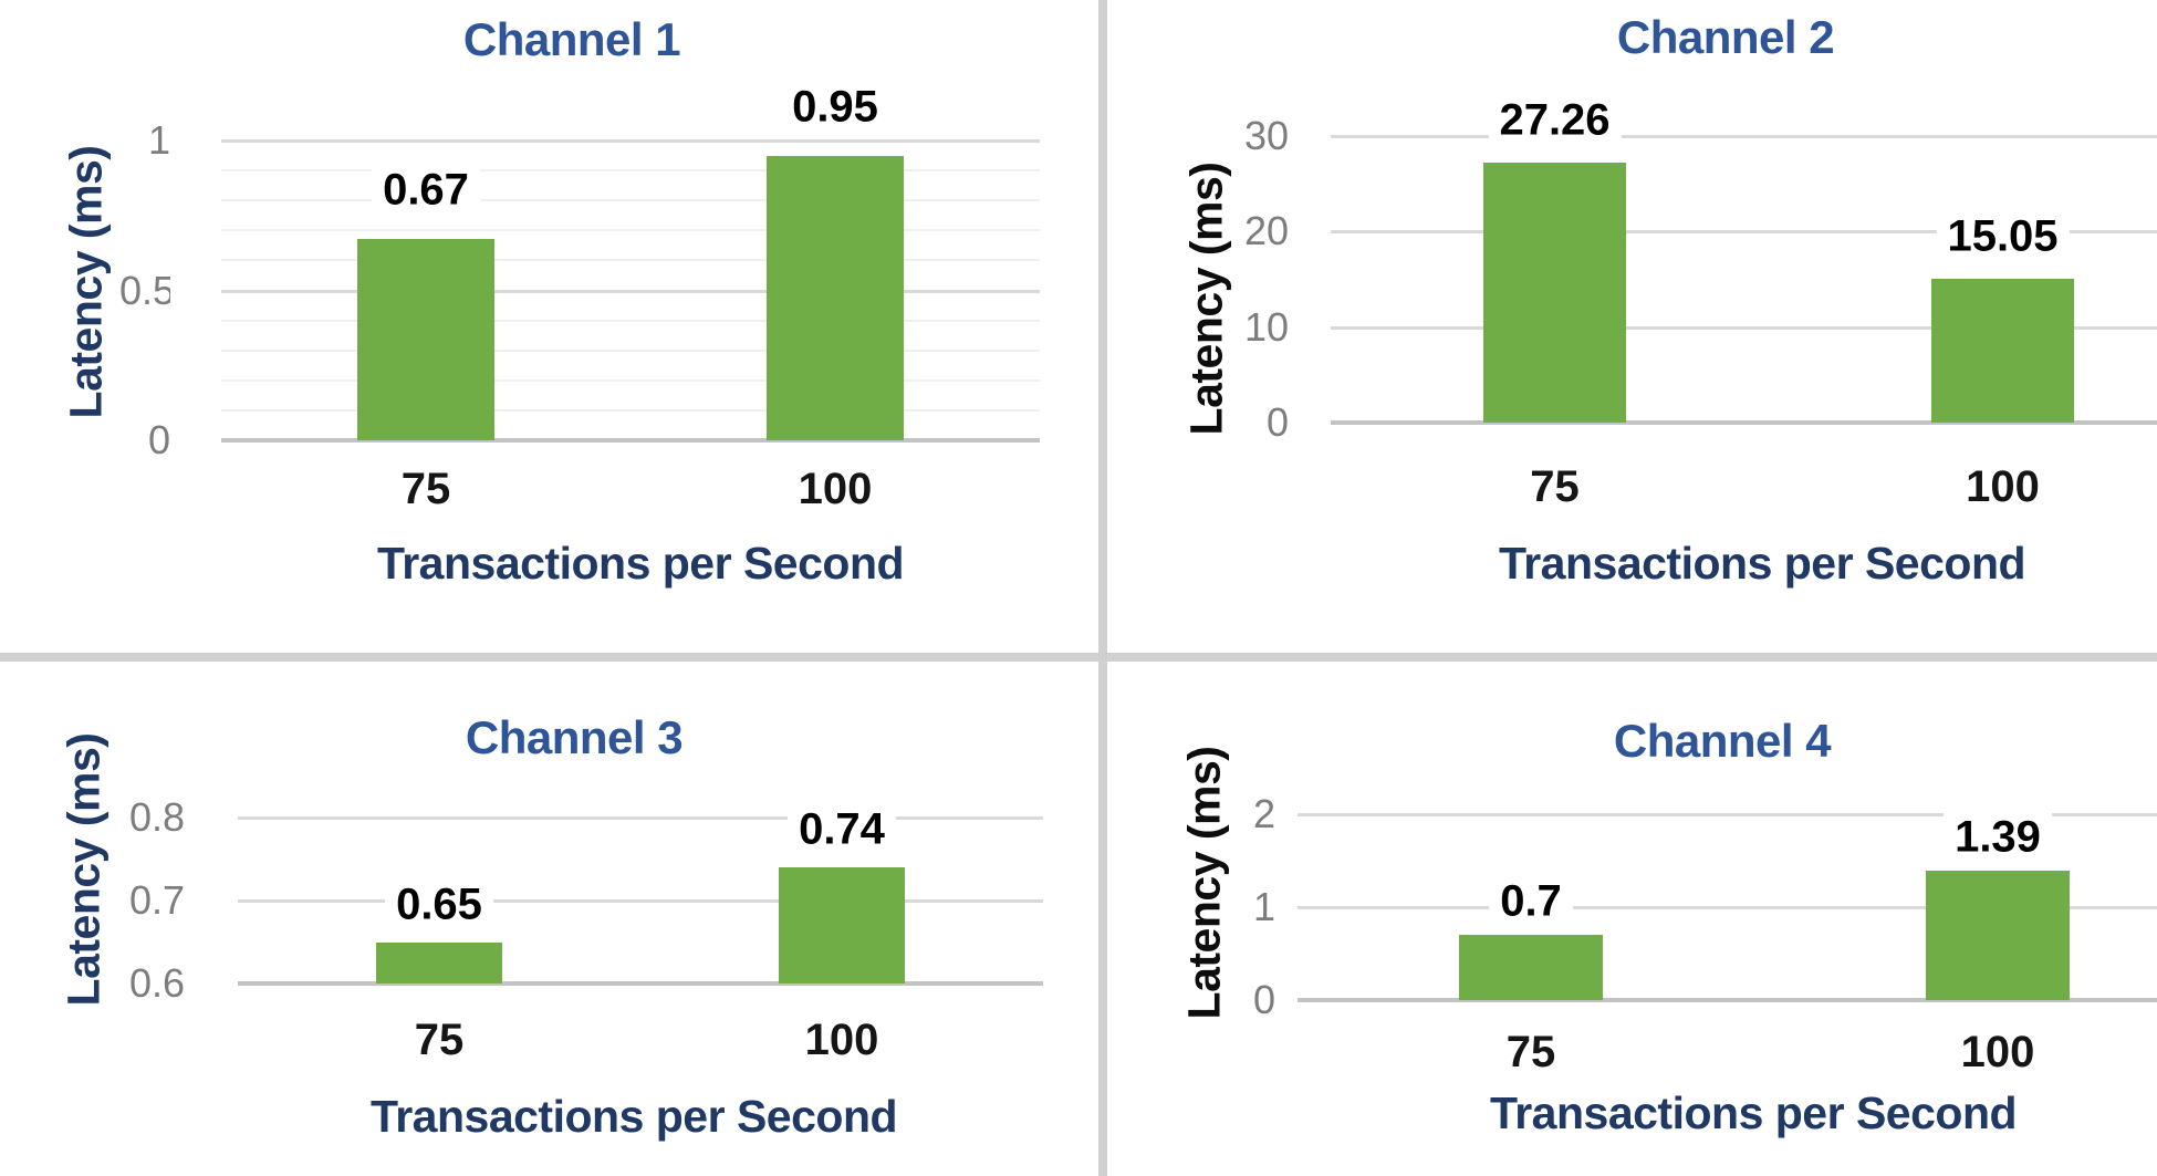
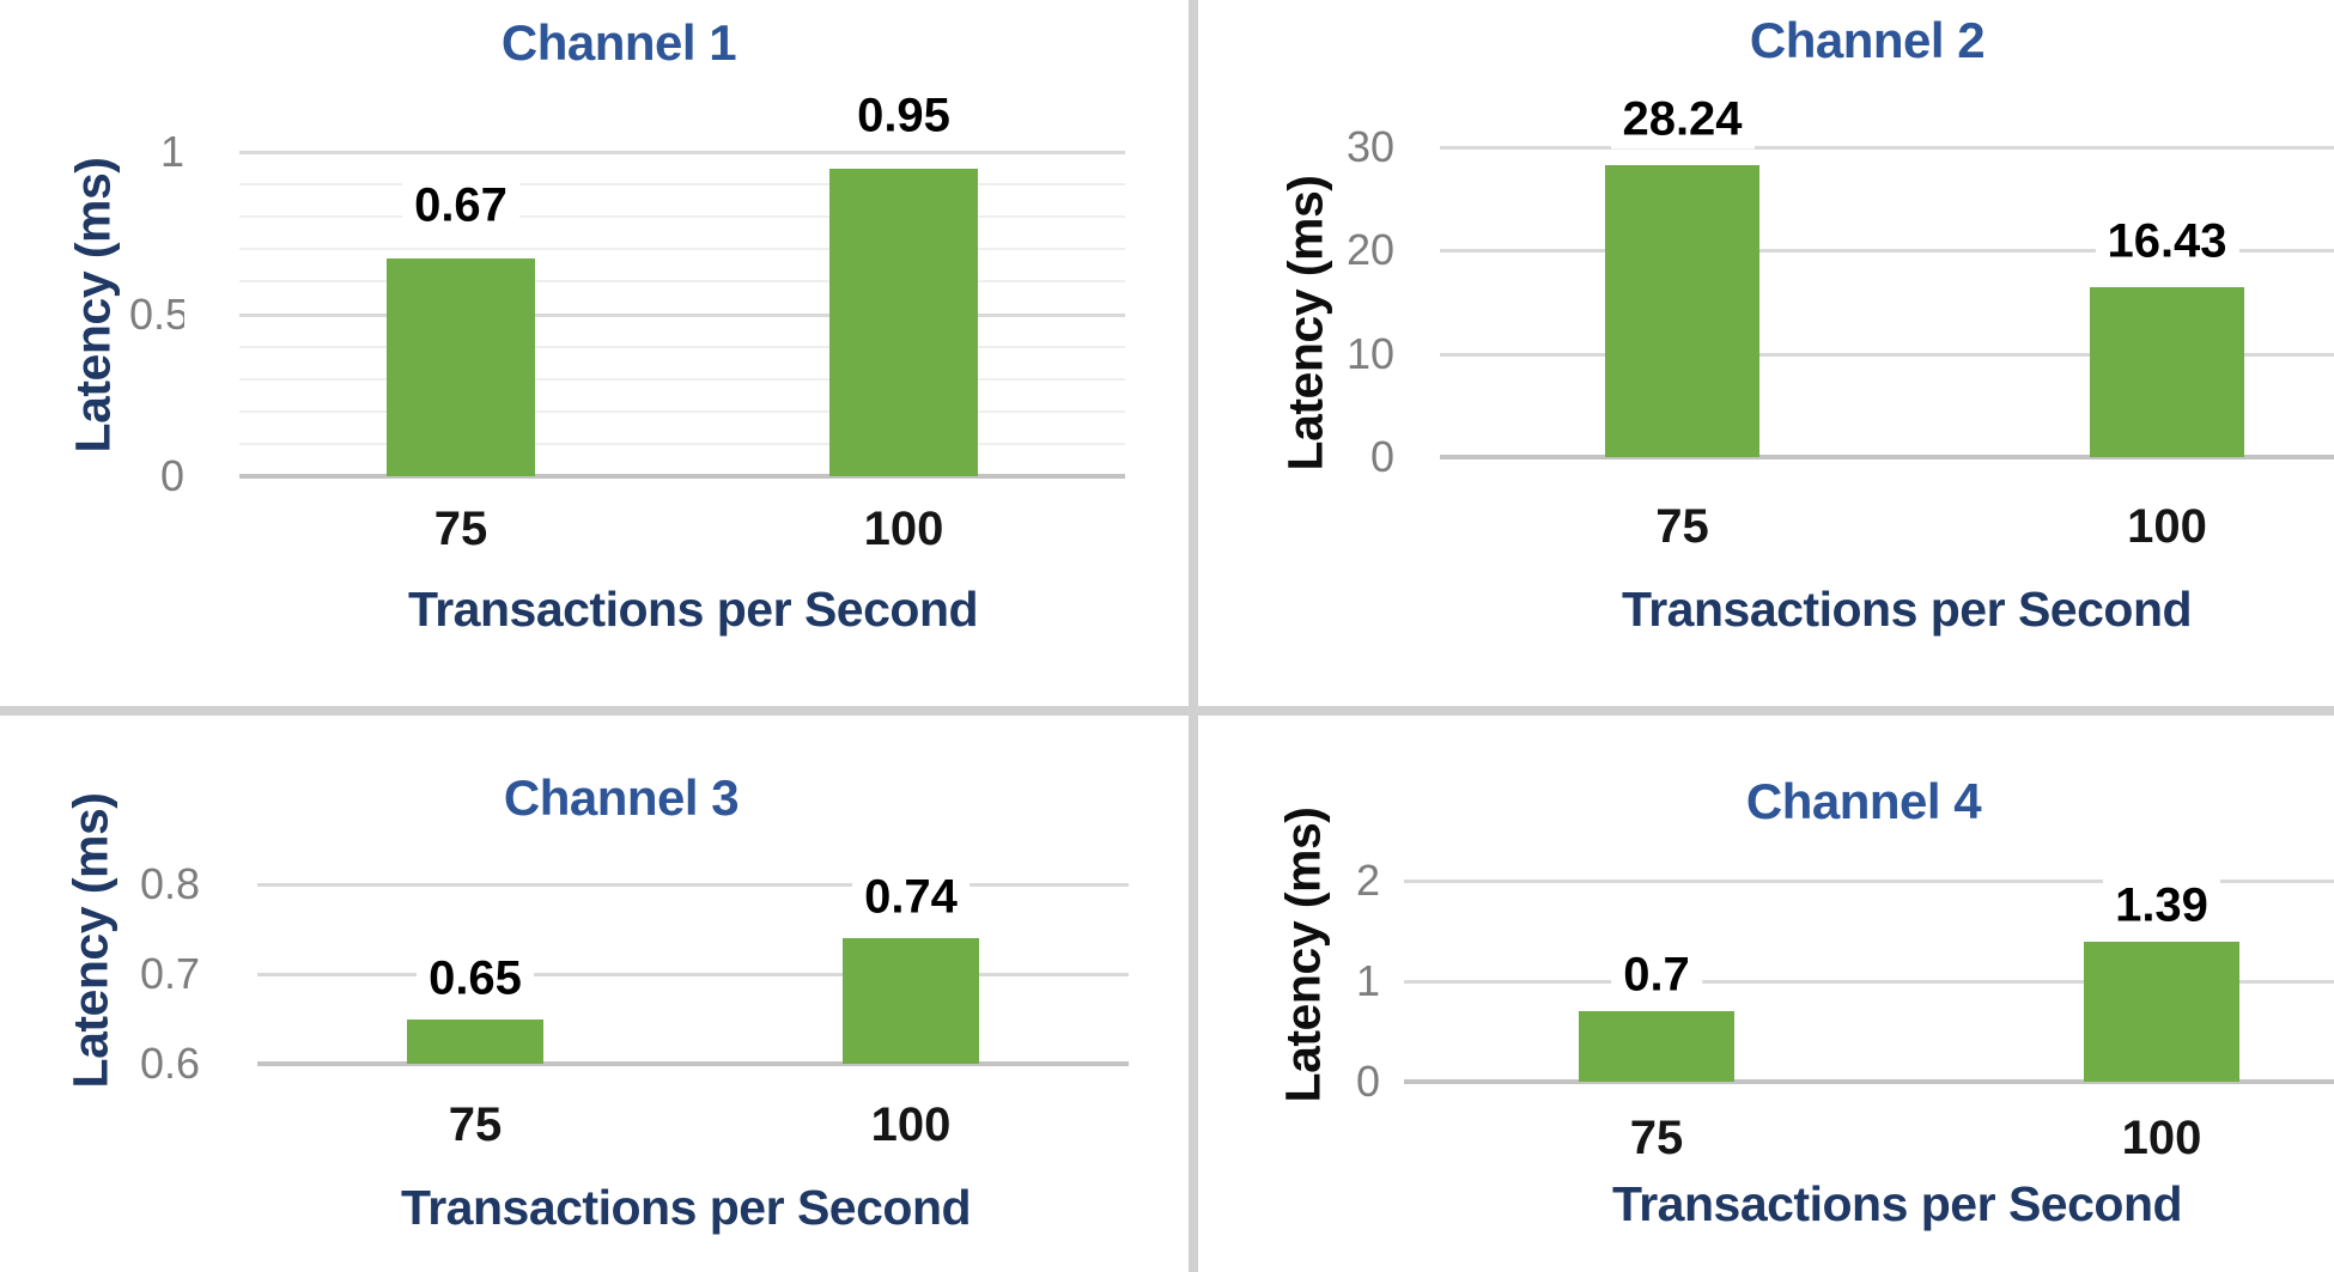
Channel 2/75: 27.26 -> 28.24
Channel 2/100: 15.05 -> 16.43
